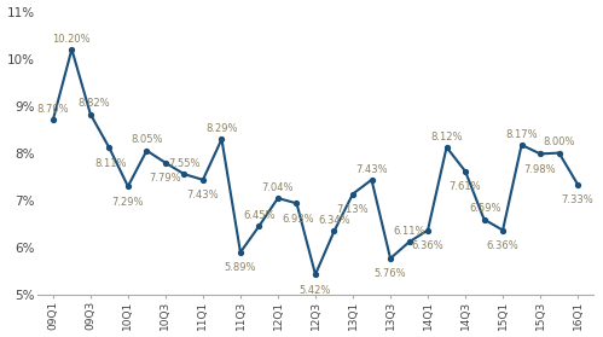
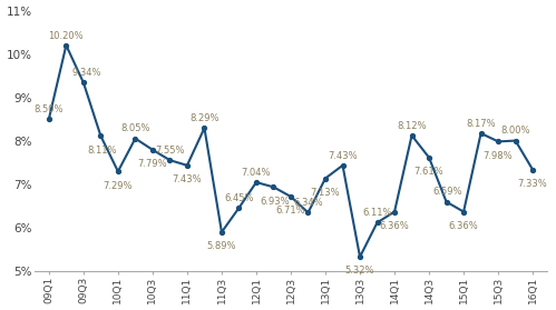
09Q1: 8.70% -> 8.50%
09Q3: 8.82% -> 9.34%
12Q3: 5.42% -> 6.71%
13Q3: 5.76% -> 5.32%
